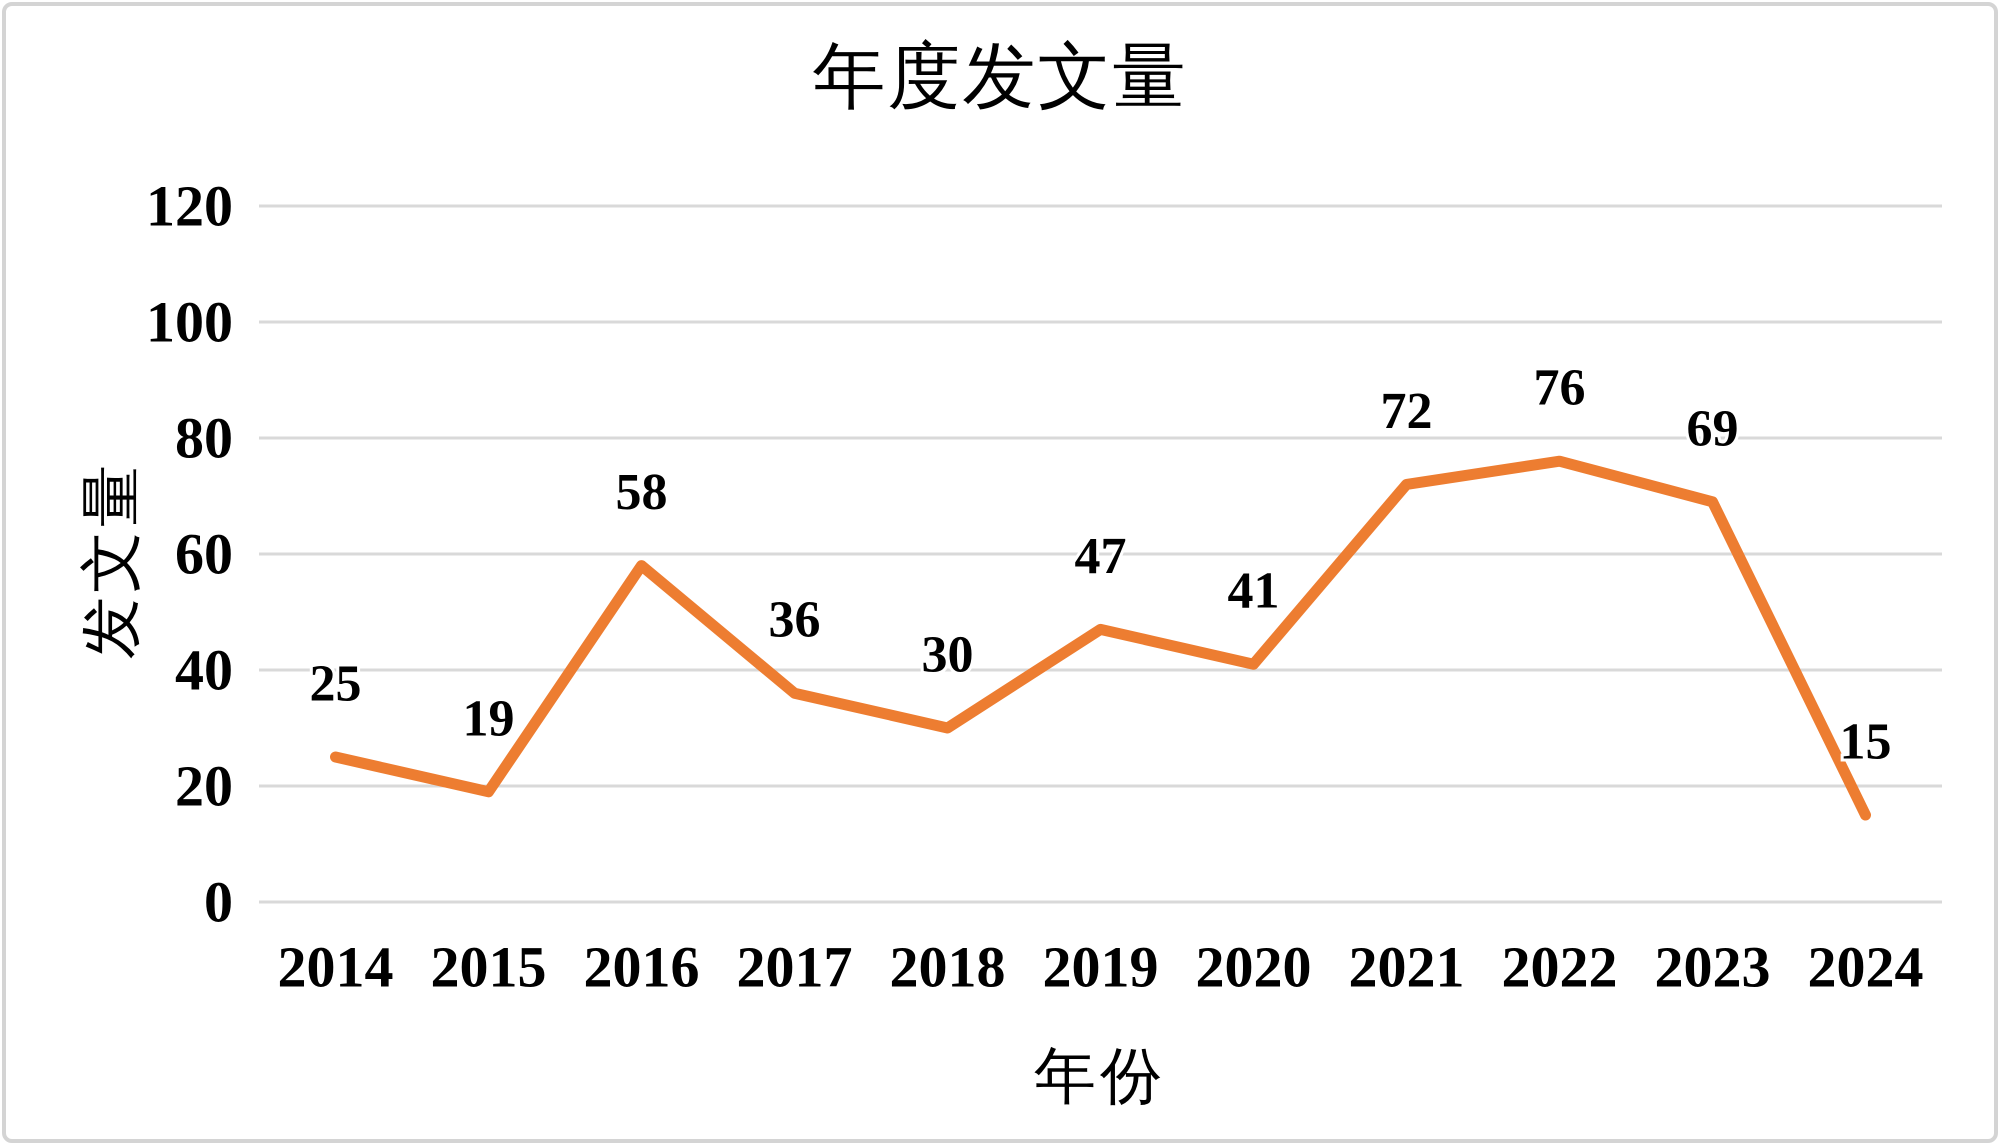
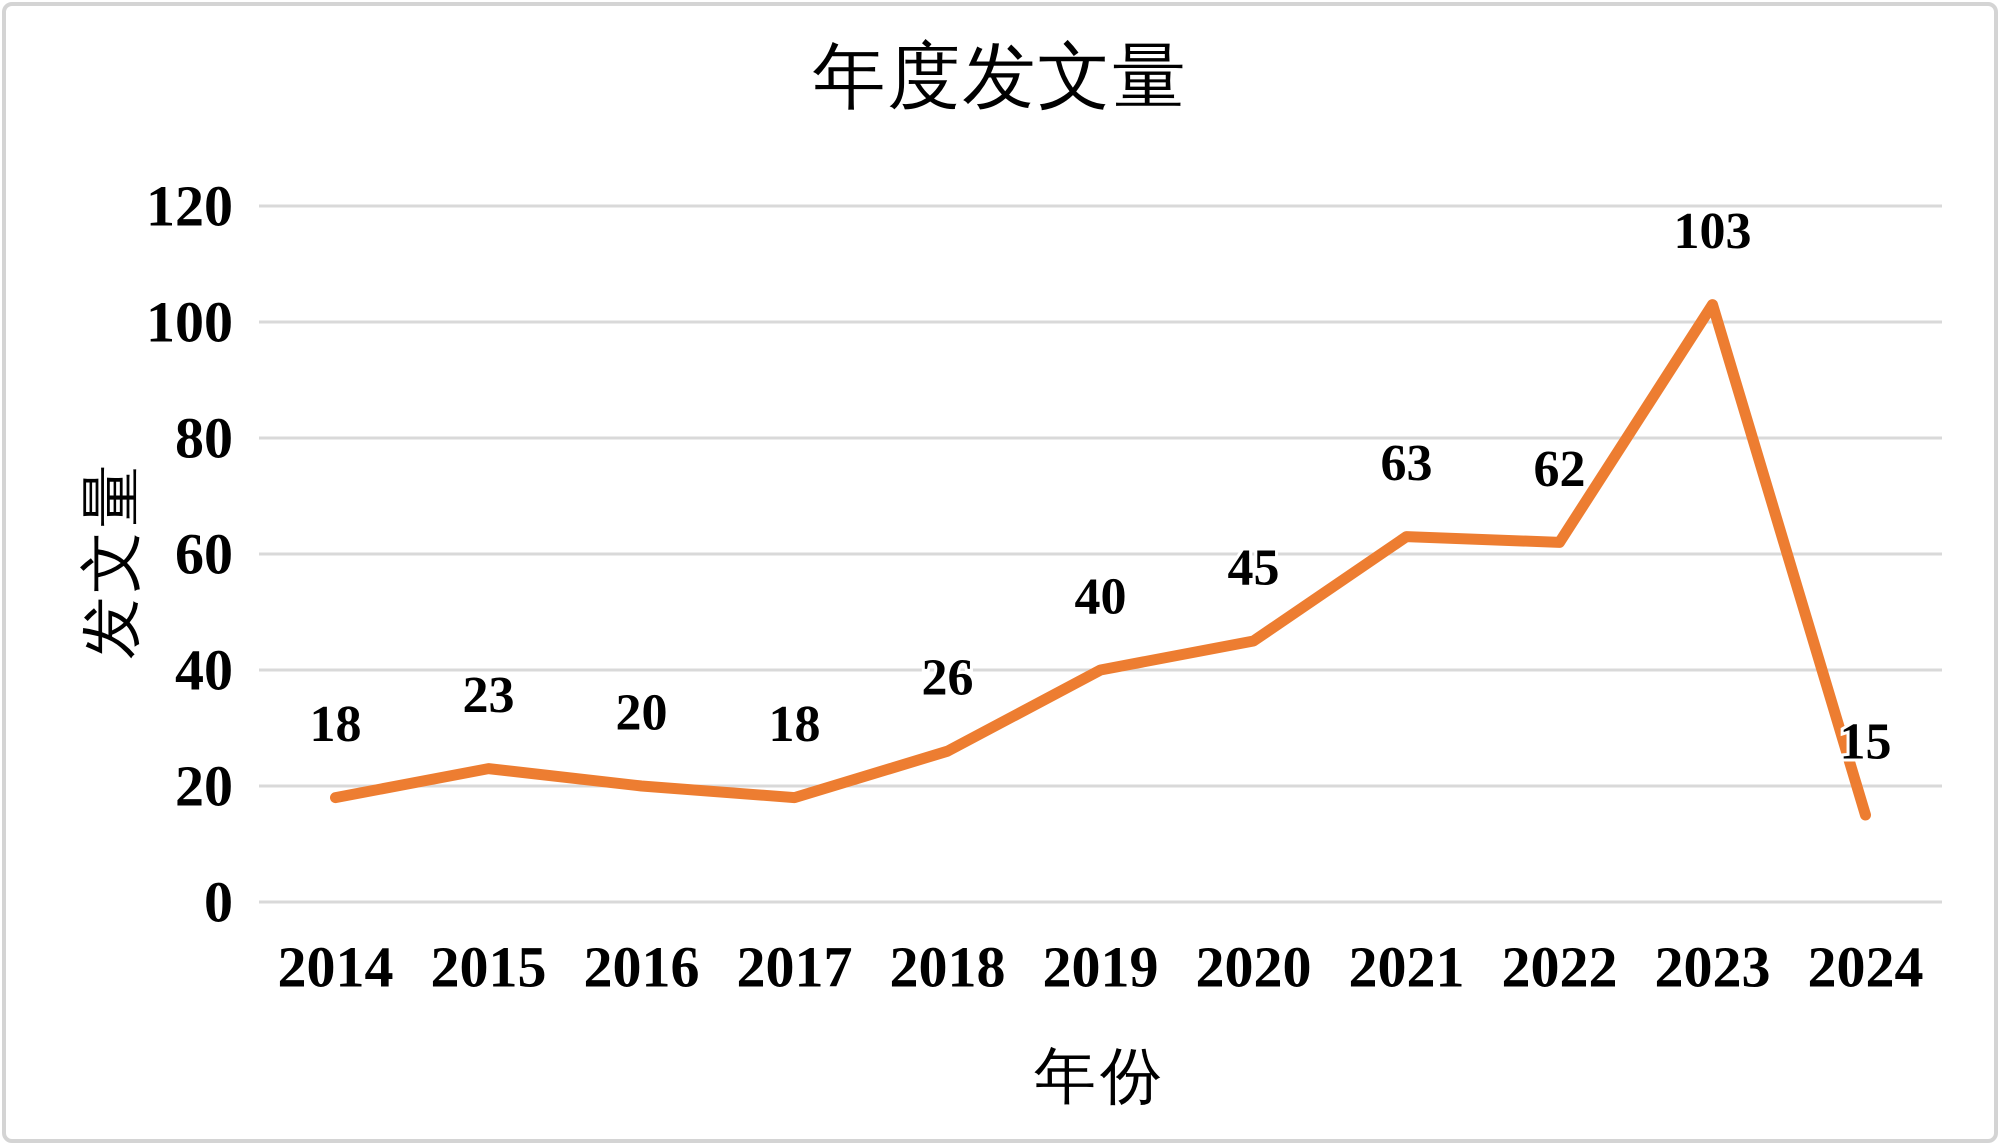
2014: 25 -> 18
2015: 19 -> 23
2016: 58 -> 20
2017: 36 -> 18
2018: 30 -> 26
2019: 47 -> 40
2020: 41 -> 45
2021: 72 -> 63
2022: 76 -> 62
2023: 69 -> 103
